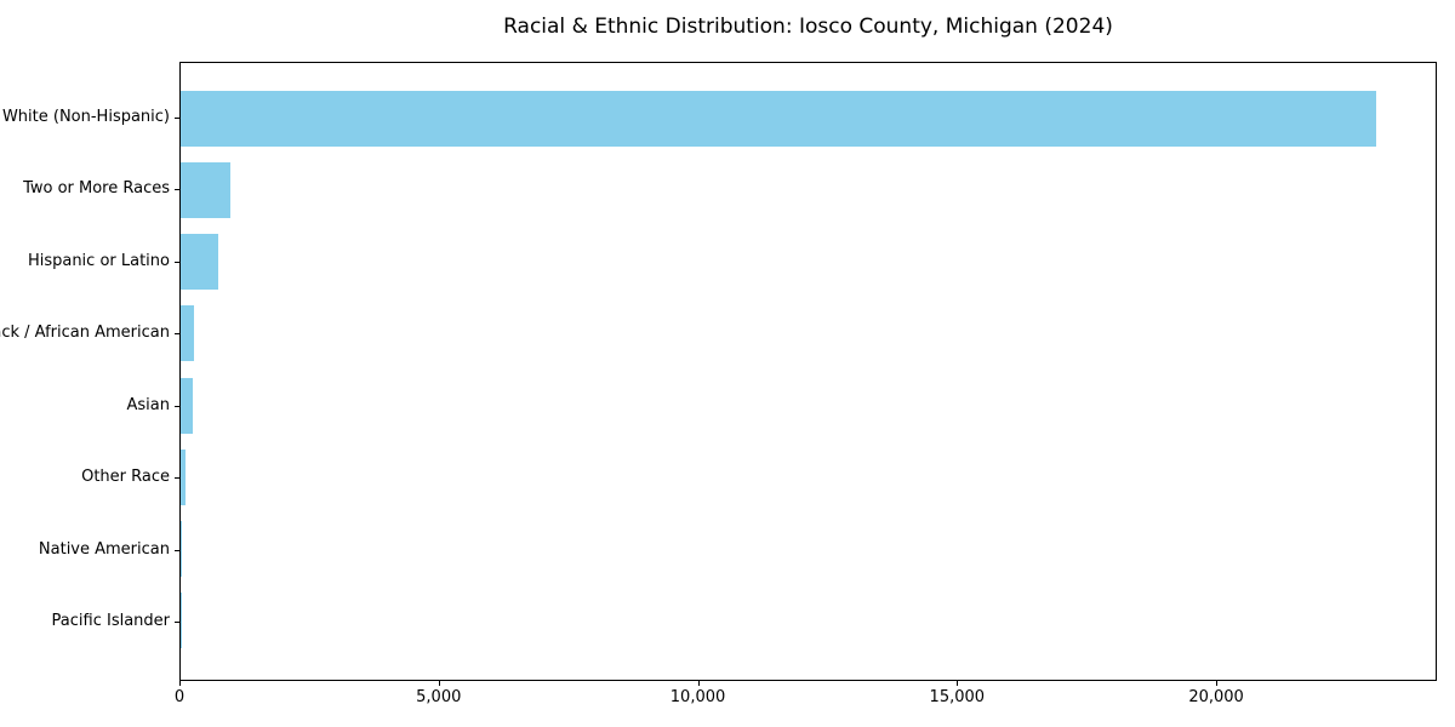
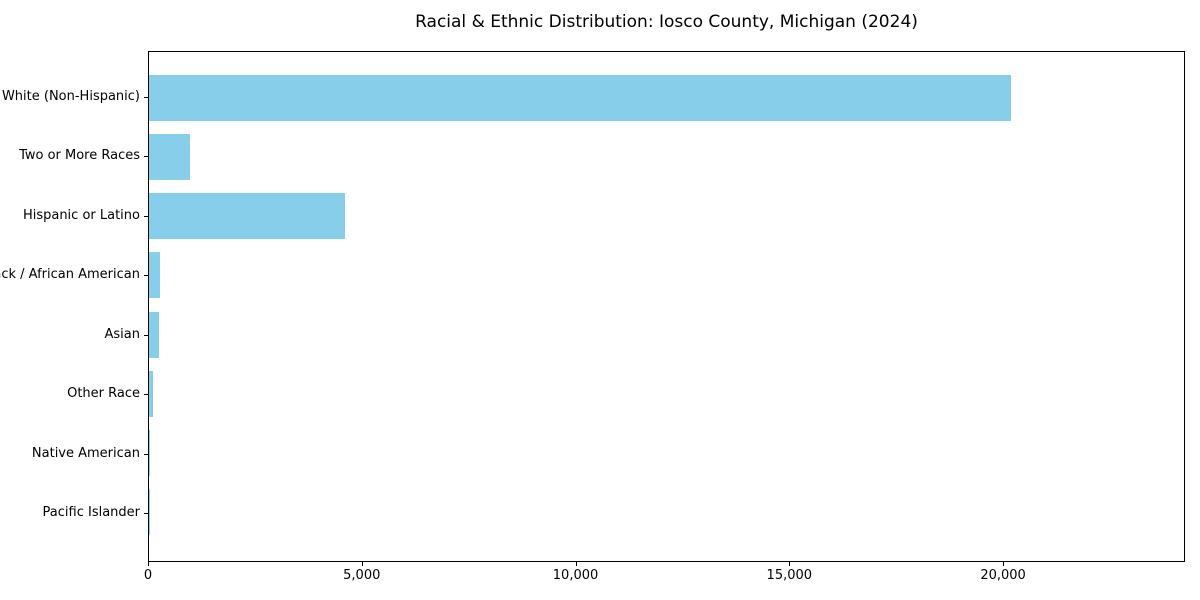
White (Non-Hispanic): 23100 -> 20200
Hispanic or Latino: 700 -> 4600
